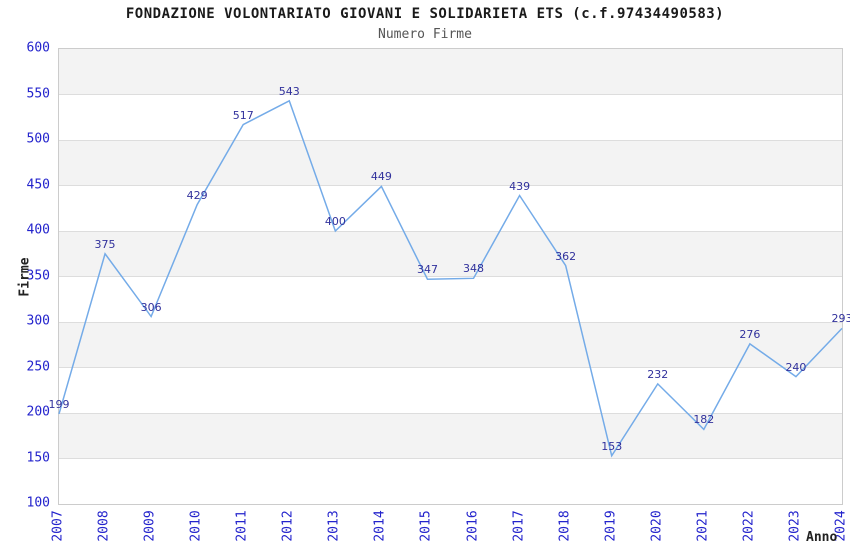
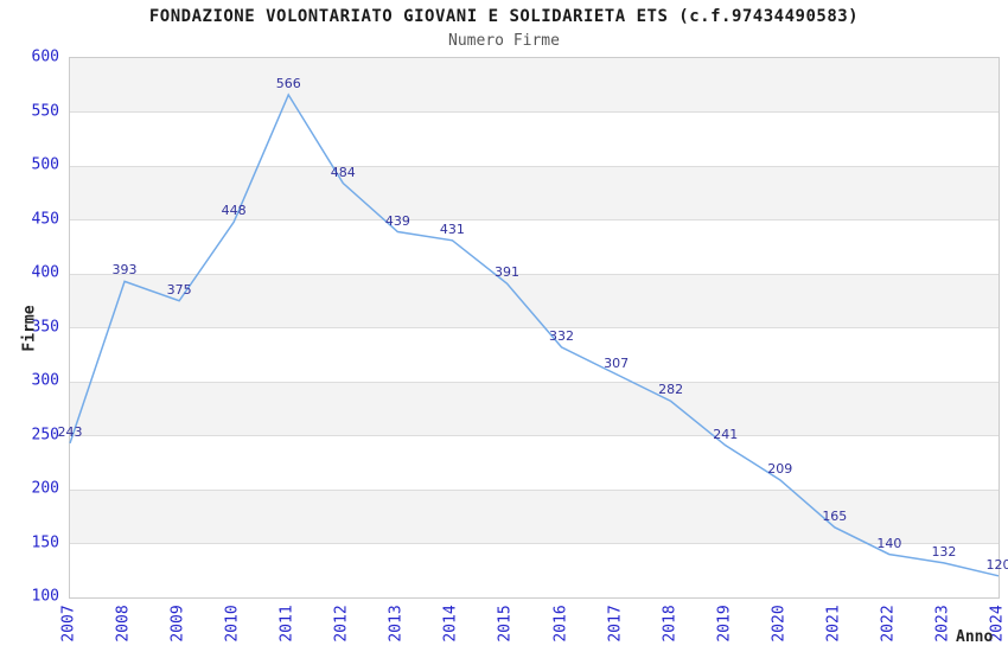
2007: 199 -> 243
2008: 375 -> 393
2009: 306 -> 375
2010: 429 -> 448
2011: 517 -> 566
2012: 543 -> 484
2013: 400 -> 439
2014: 449 -> 431
2015: 347 -> 391
2016: 348 -> 332
2017: 439 -> 307
2018: 362 -> 282
2019: 153 -> 241
2020: 232 -> 209
2021: 182 -> 165
2022: 276 -> 140
2023: 240 -> 132
2024: 293 -> 120
